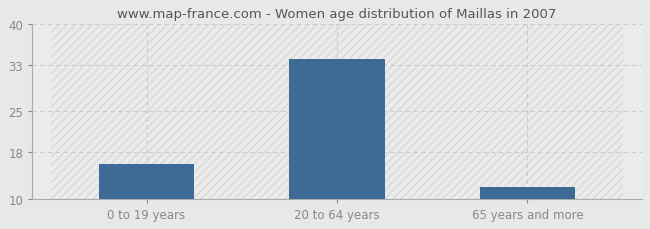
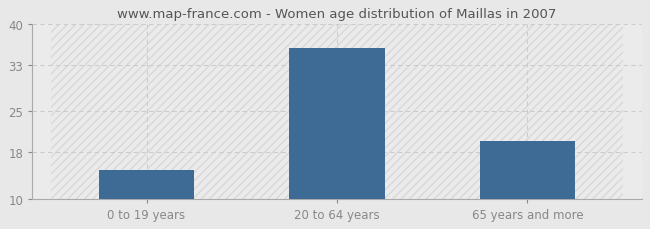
0 to 19 years: 16 -> 15
20 to 64 years: 34 -> 36
65 years and more: 12 -> 20
